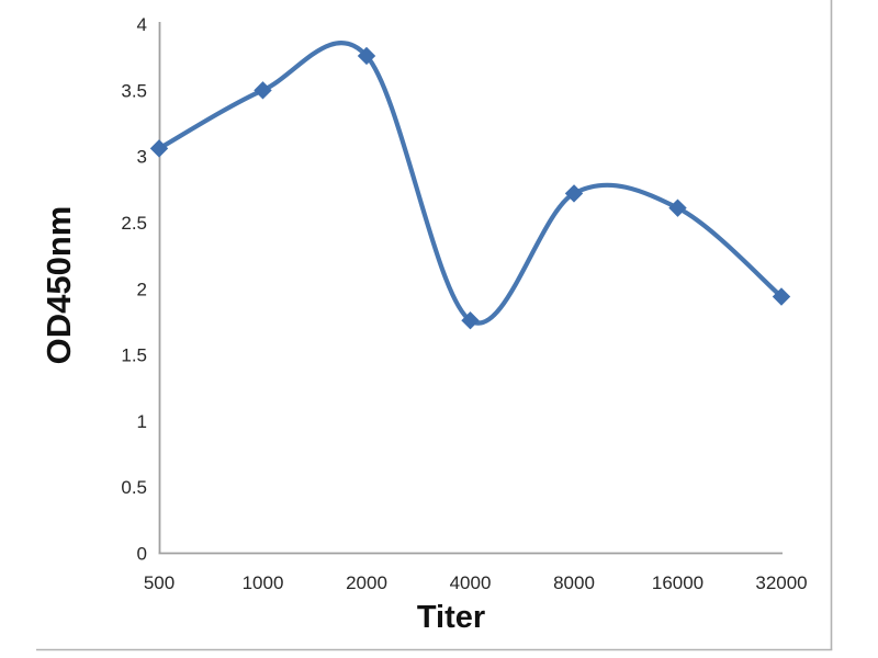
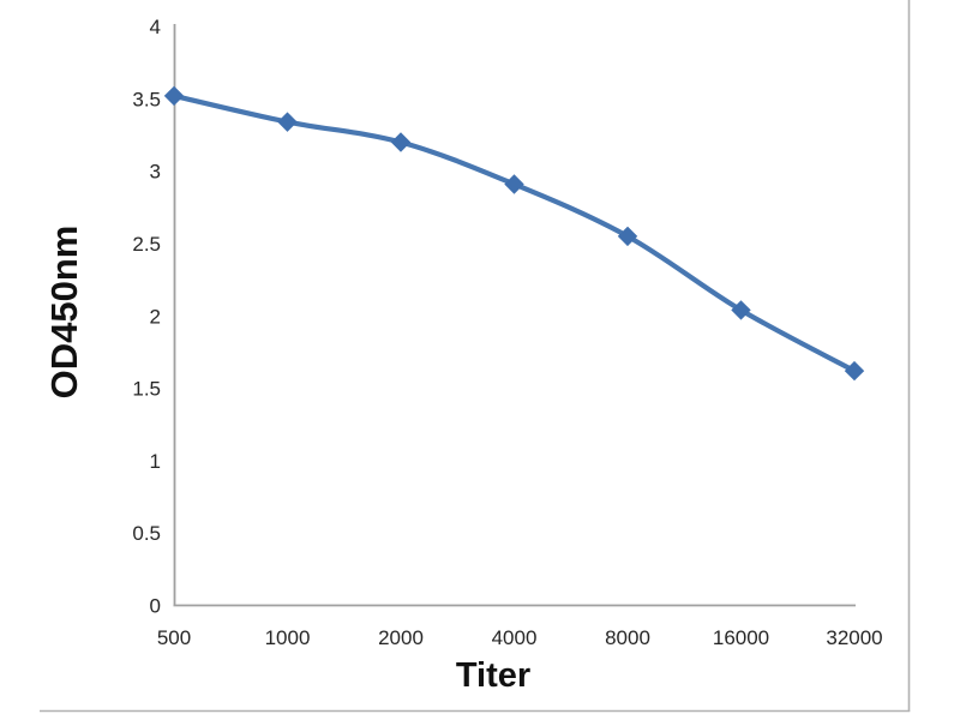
500: 3.06 -> 3.52
1000: 3.50 -> 3.34
2000: 3.76 -> 3.20
4000: 1.76 -> 2.91
8000: 2.72 -> 2.55
16000: 2.61 -> 2.04
32000: 1.94 -> 1.62
